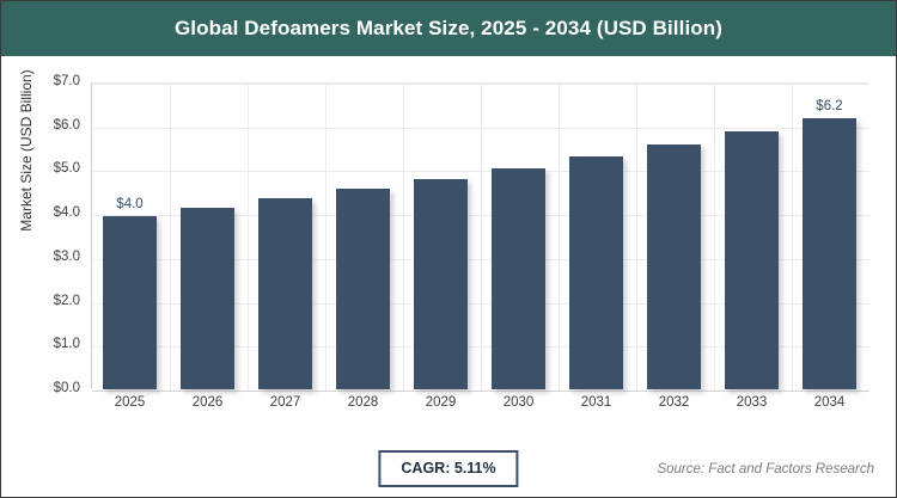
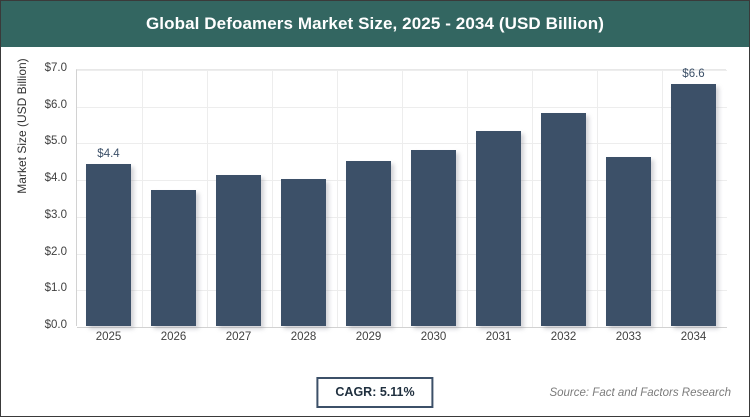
2025: $4.0 -> $4.4
2026: $4.1 -> $3.7
2027: $4.3 -> $4.1
2028: $4.6 -> $4.0
2029: $4.8 -> $4.5
2030: $5.0 -> $4.8
2032: $5.6 -> $5.8
2033: $5.9 -> $4.6
2034: $6.2 -> $6.6
